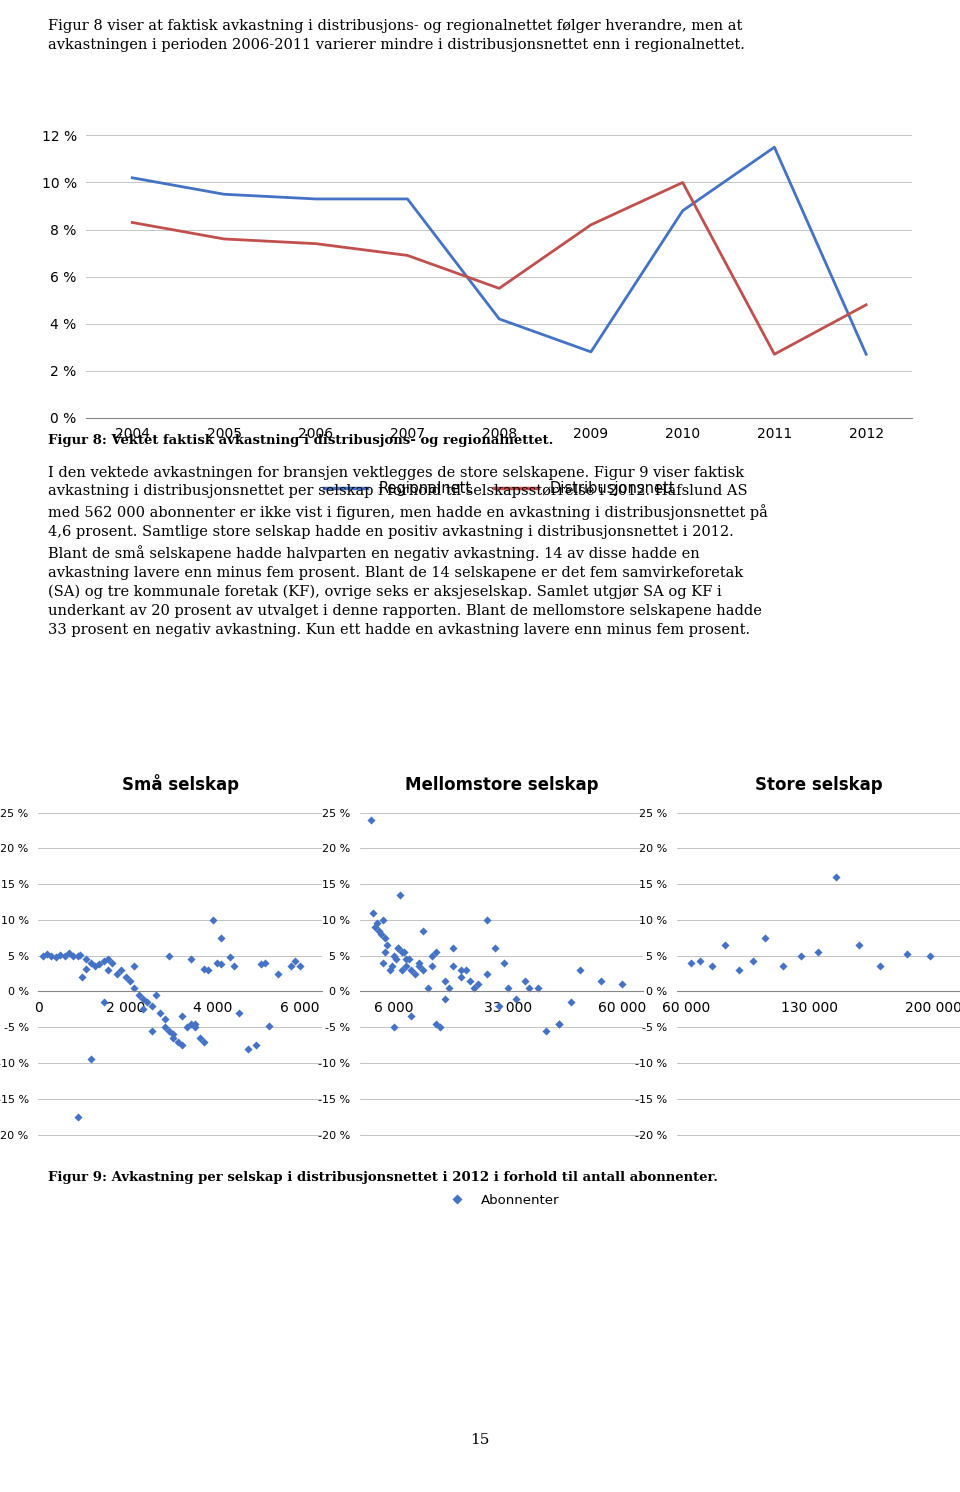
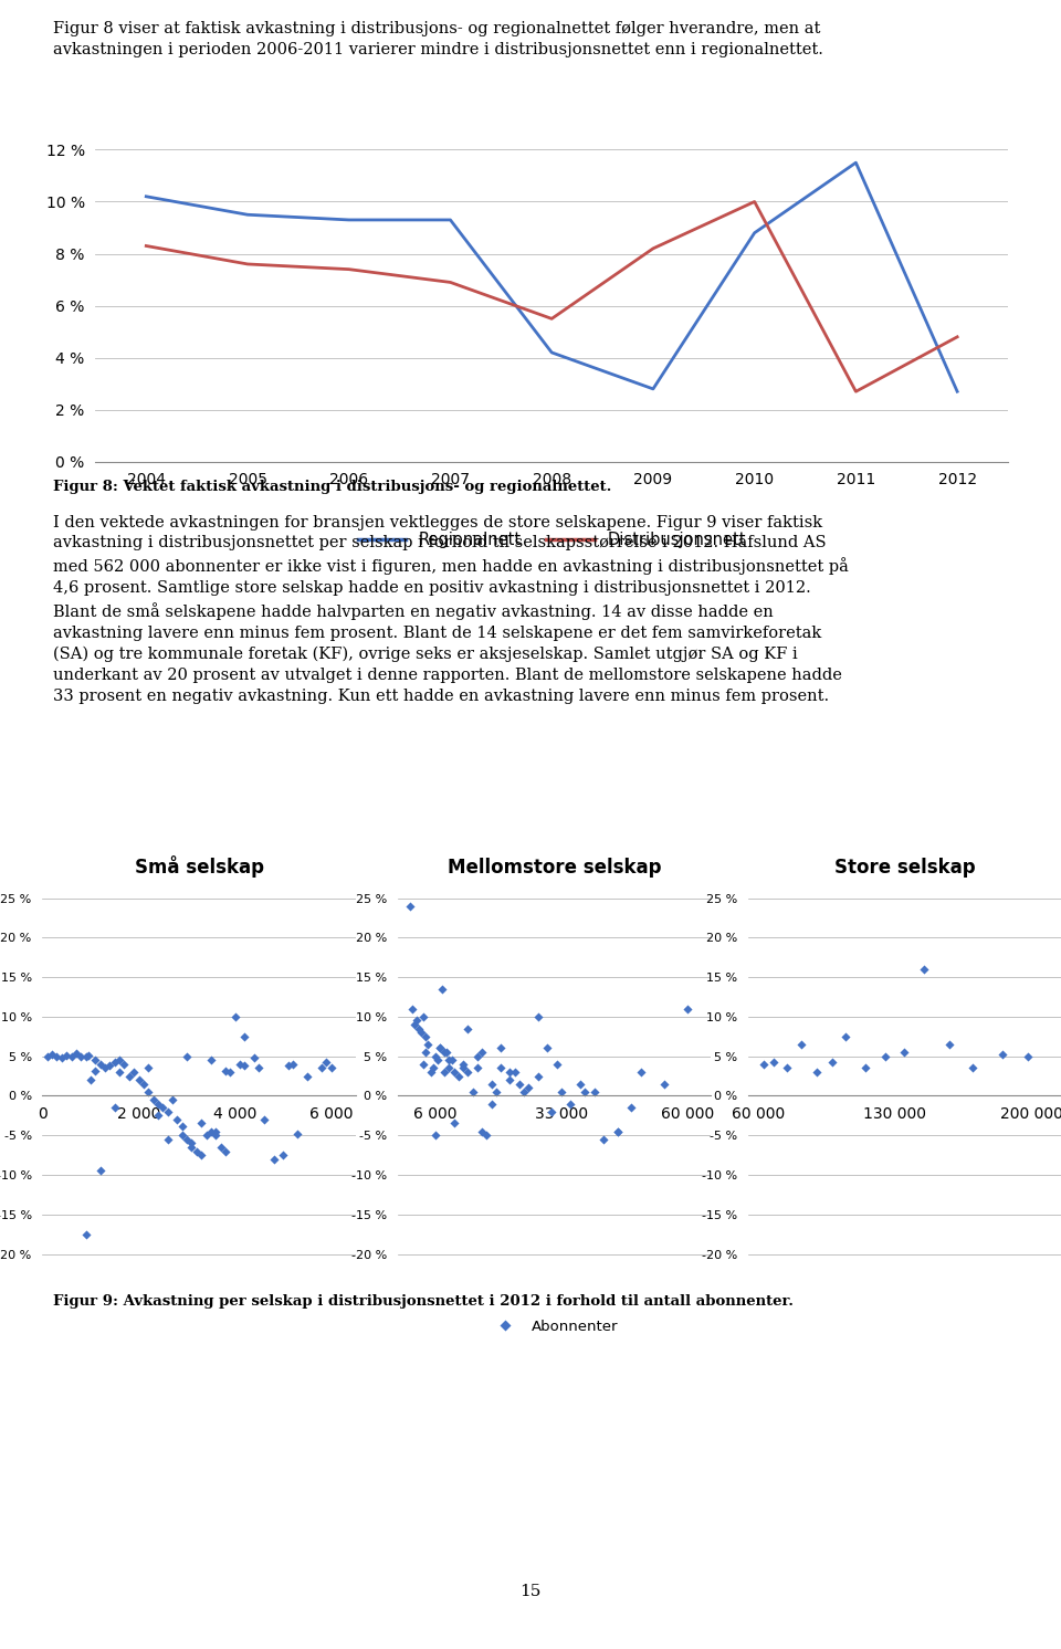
Mellomstore selskap/60 000: 1.0 % -> 11.0 %
